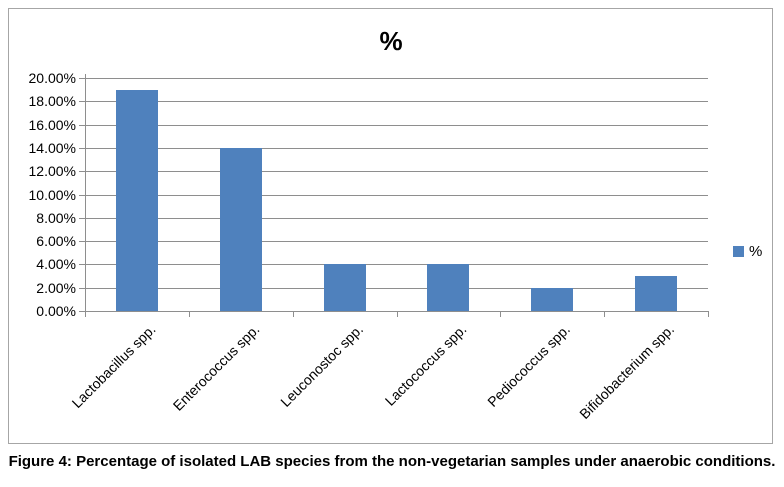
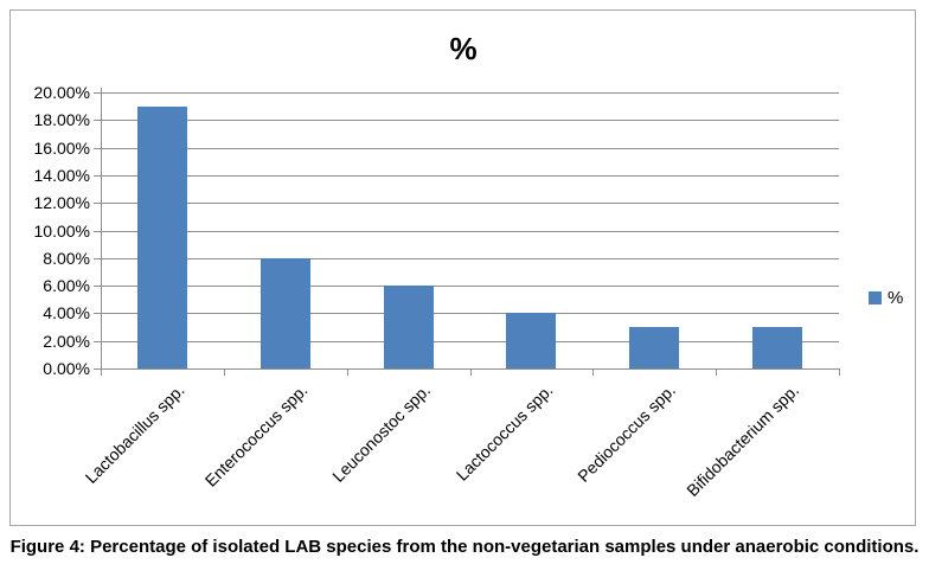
Enterococcus spp.: 14% -> 8%
Leuconostoc spp.: 4% -> 6%
Pediococcus spp.: 2% -> 3%
